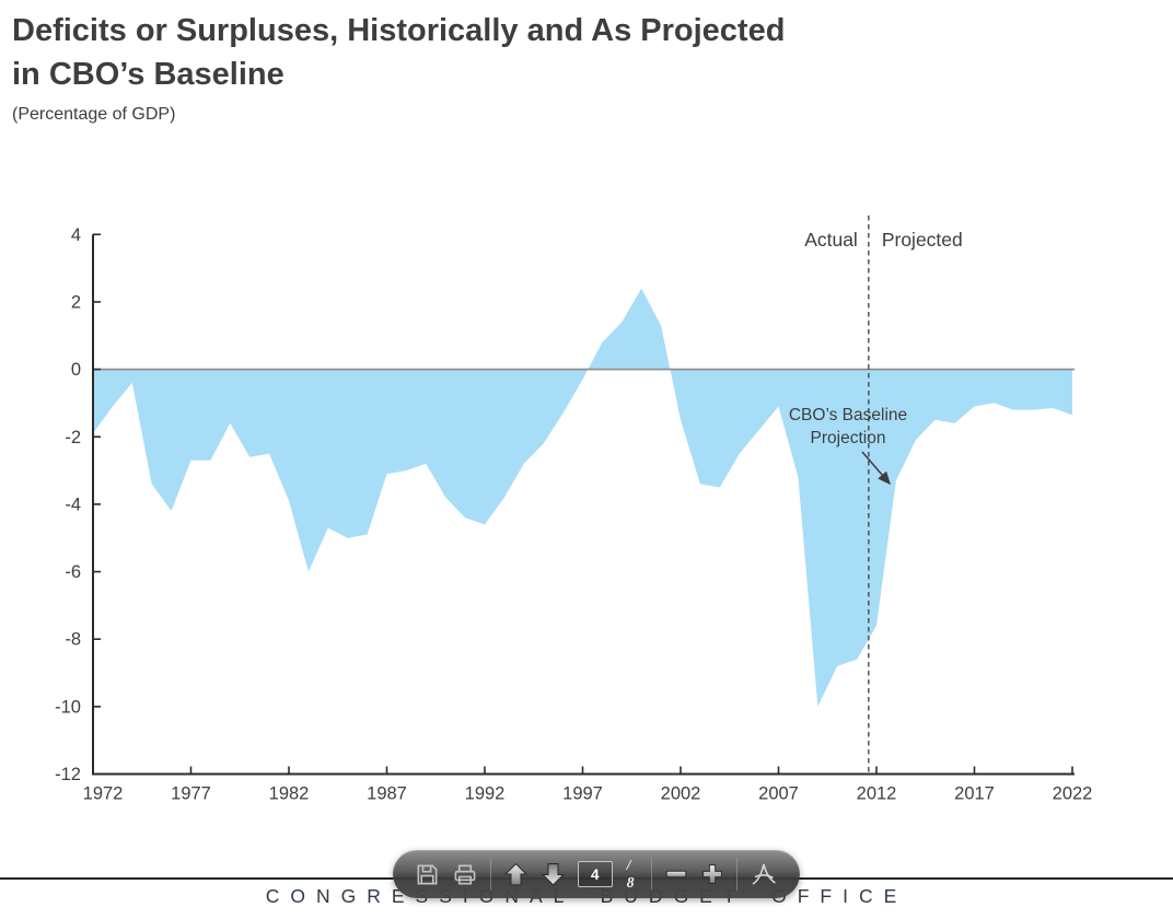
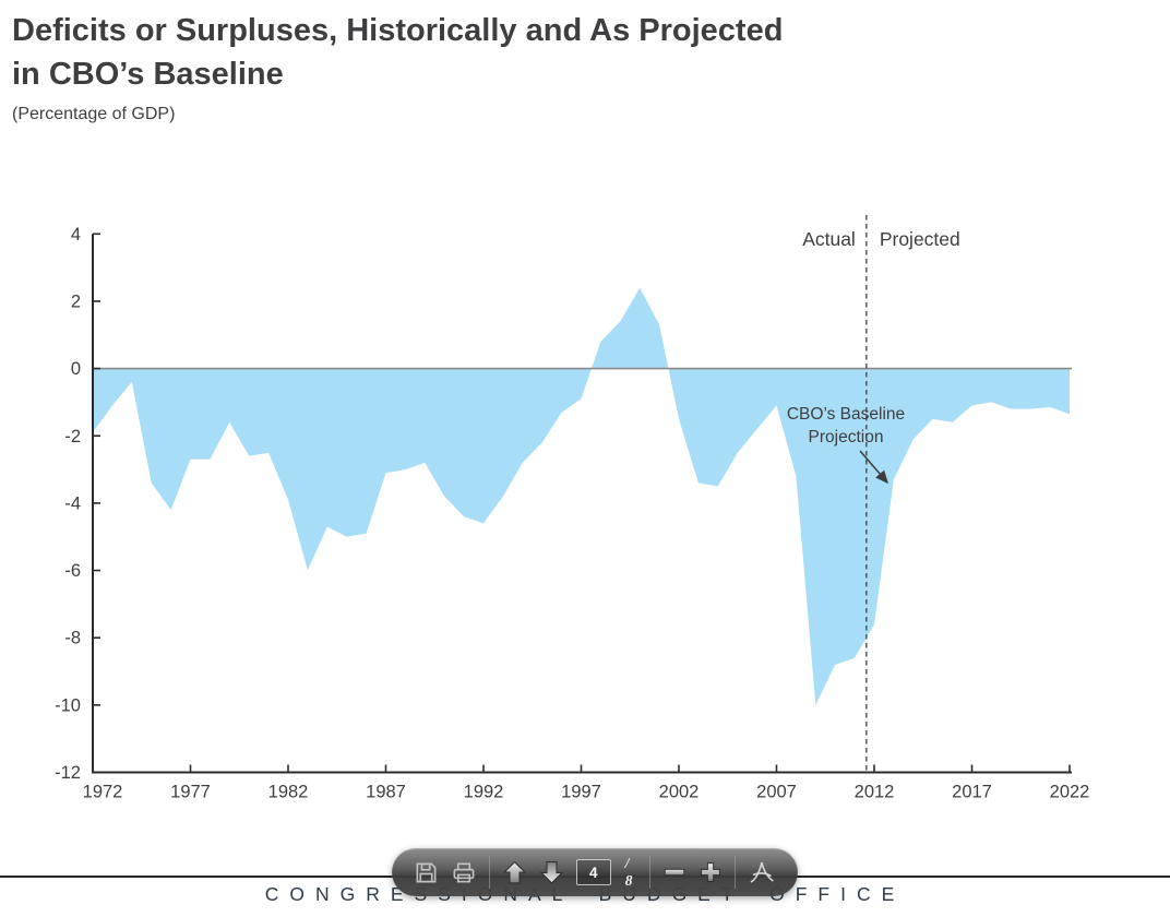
1997: -0.3 -> -0.9
